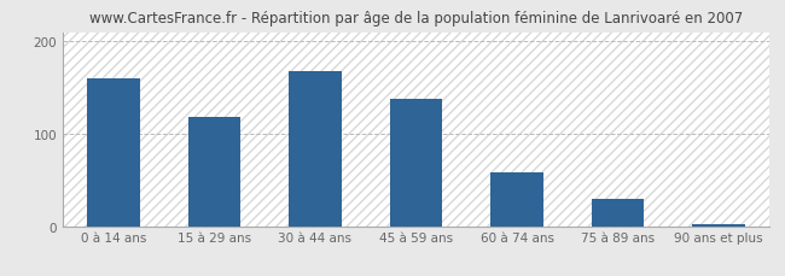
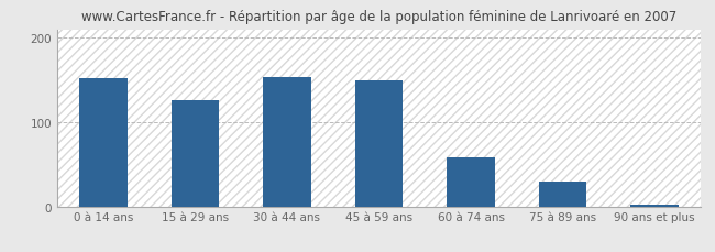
0 à 14 ans: 160 -> 152
15 à 29 ans: 118 -> 126
30 à 44 ans: 168 -> 153
45 à 59 ans: 138 -> 149
